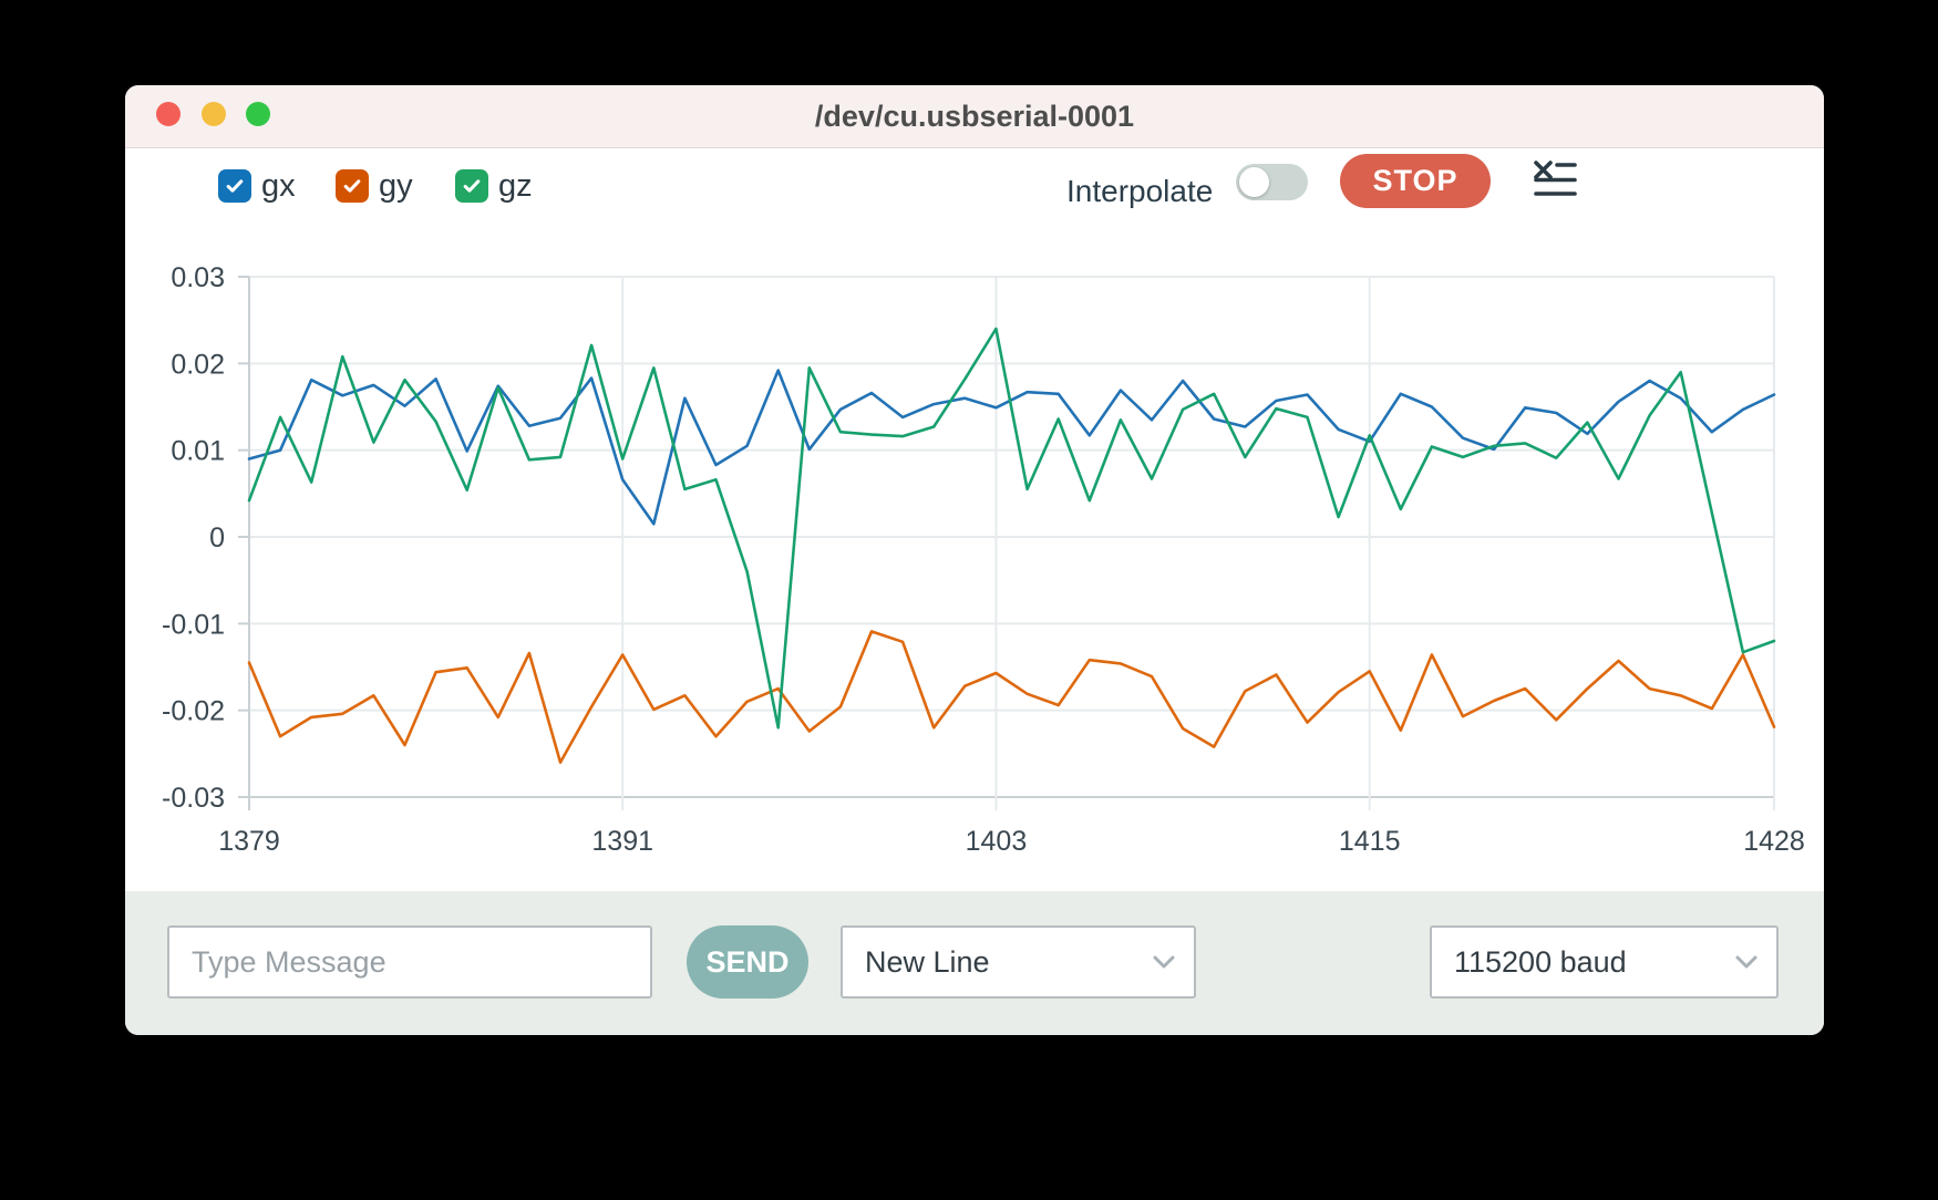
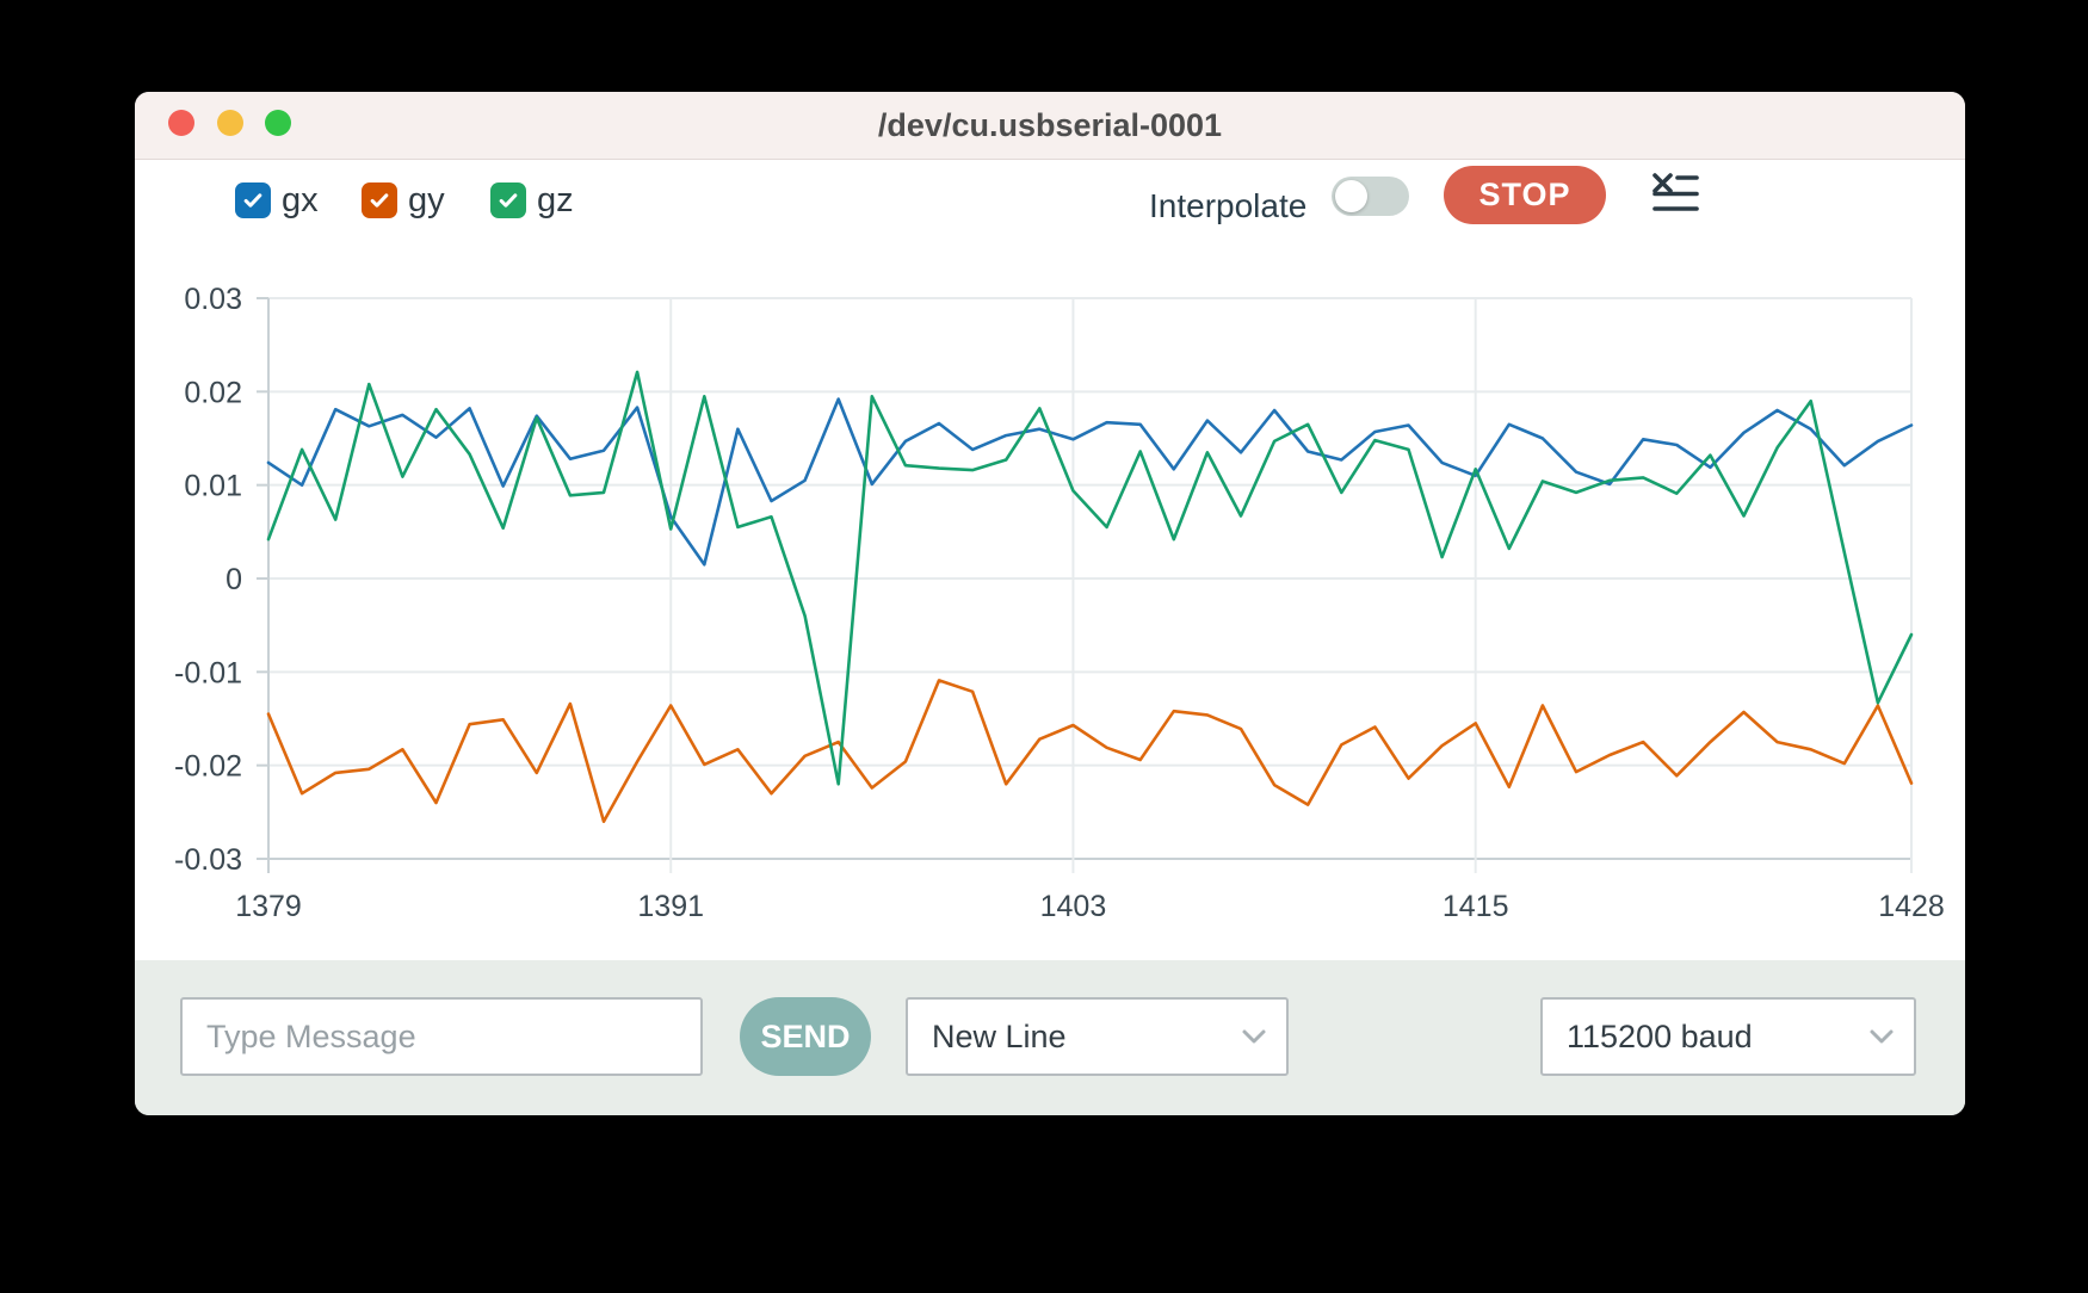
gx/1379: 0.009 -> 0.012
gz/1391: 0.009 -> 0.005
gz/1403: 0.024 -> 0.009
gz/1428: -0.012 -> -0.006
